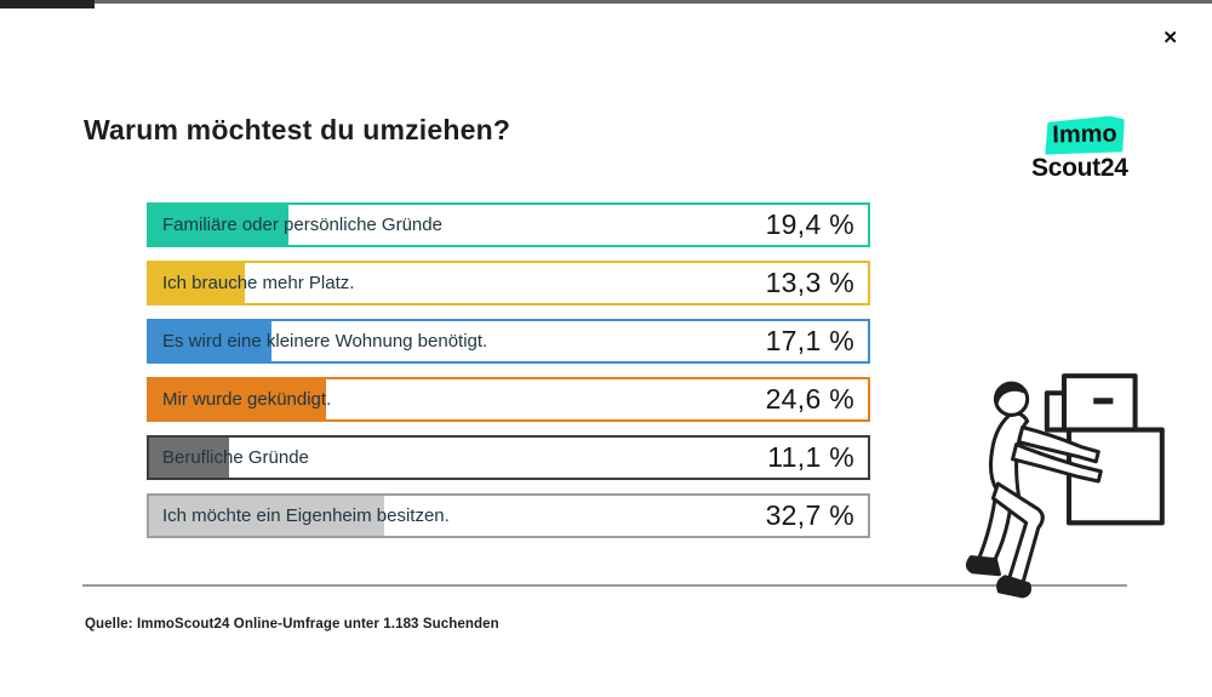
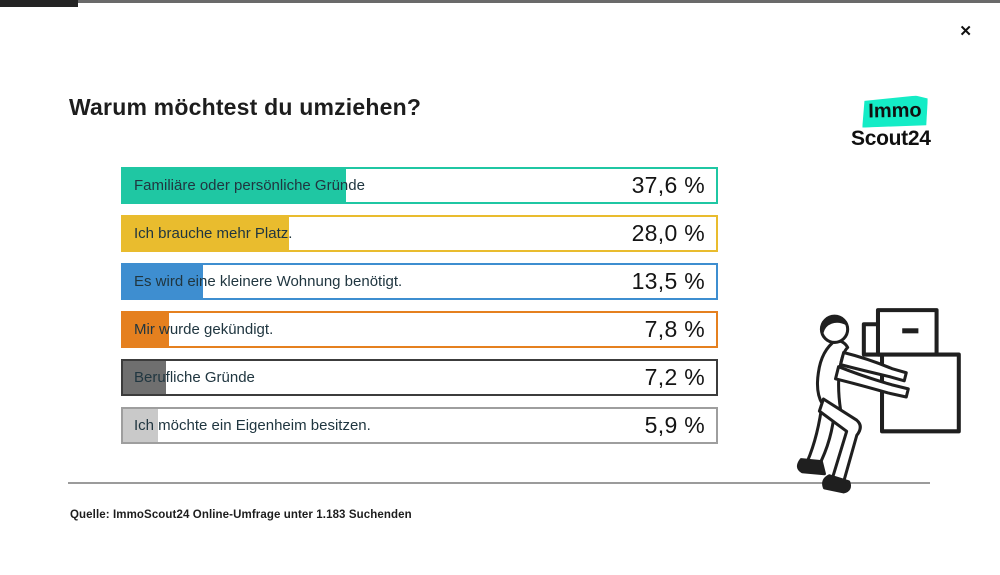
Familiäre oder persönliche Gründe: 19,4 -> 37,6
Ich brauche mehr Platz.: 13,3 -> 28,0
Es wird eine kleinere Wohnung benötigt.: 17,1 -> 13,5
Mir wurde gekündigt.: 24,6 -> 7,8
Berufliche Gründe: 11,1 -> 7,2
Ich möchte ein Eigenheim besitzen.: 32,7 -> 5,9
